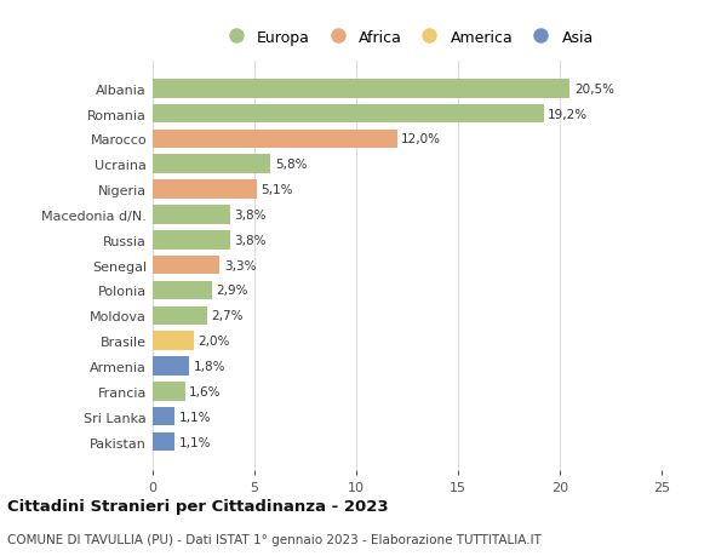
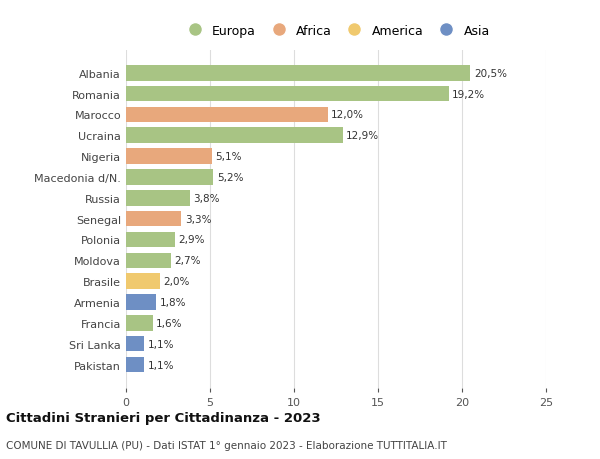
Ucraina: 5,8% -> 12,9%
Macedonia d/N.: 3,8% -> 5,2%
